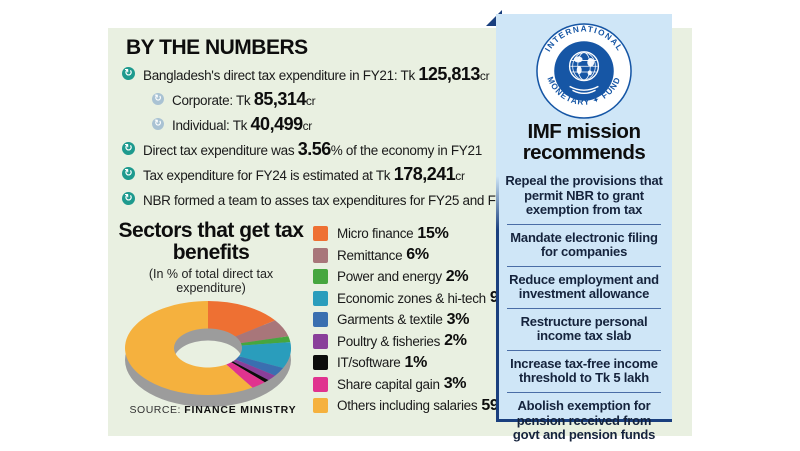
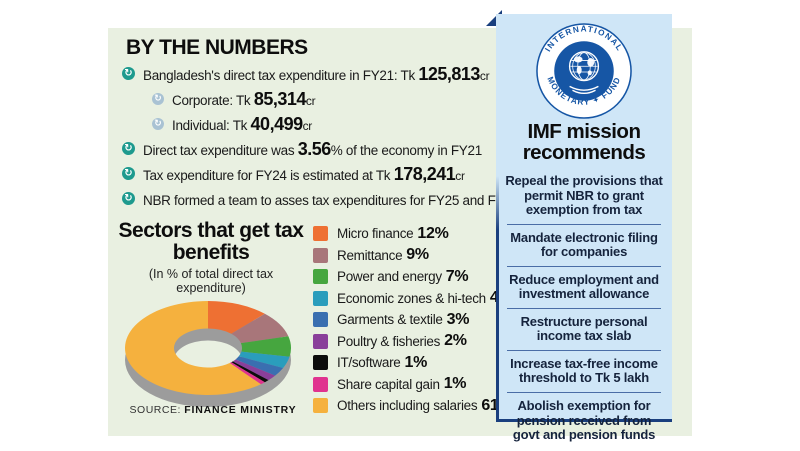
Micro finance: 15% -> 12%
Remittance: 6% -> 9%
Power and energy: 2% -> 7%
Economic zones & hi-tech: 9% -> 4%
Share capital gain: 3% -> 1%
Others including salaries: 59% -> 61%
